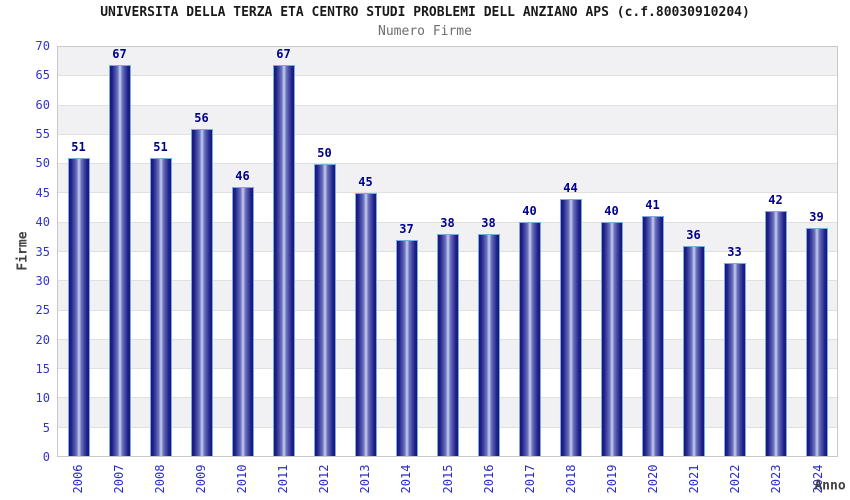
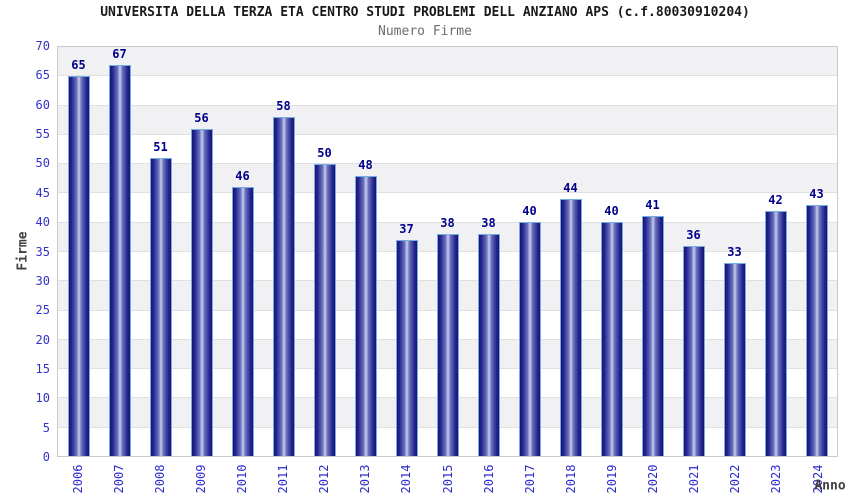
2006: 51 -> 65
2011: 67 -> 58
2013: 45 -> 48
2024: 39 -> 43
